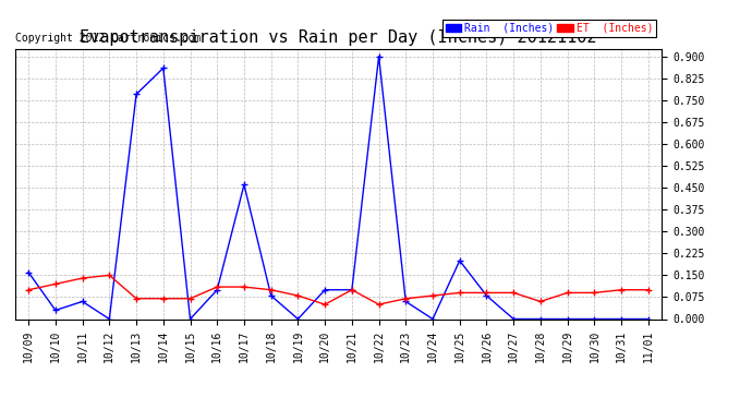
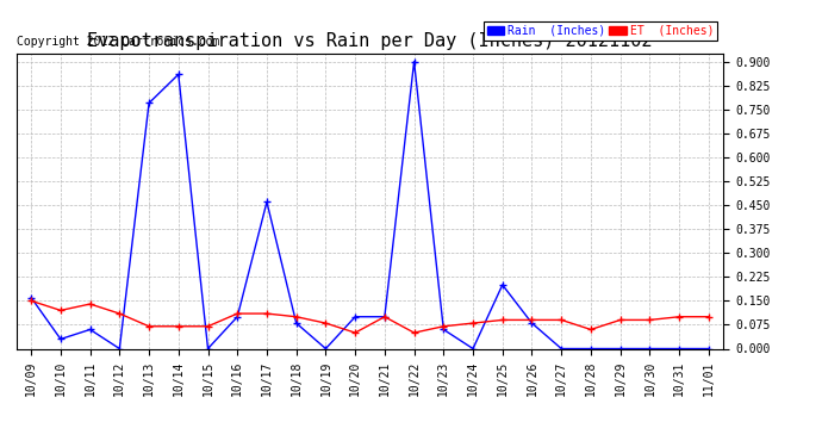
ET (Inches)/10/09: 0.10 -> 0.15
ET (Inches)/10/12: 0.15 -> 0.11
